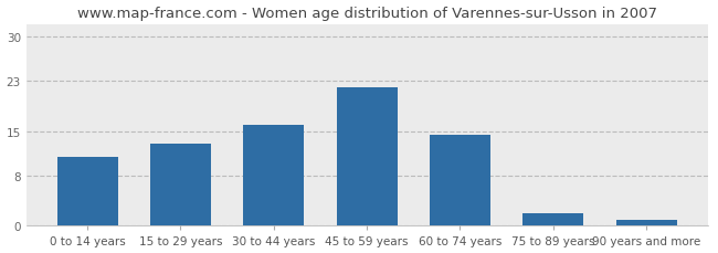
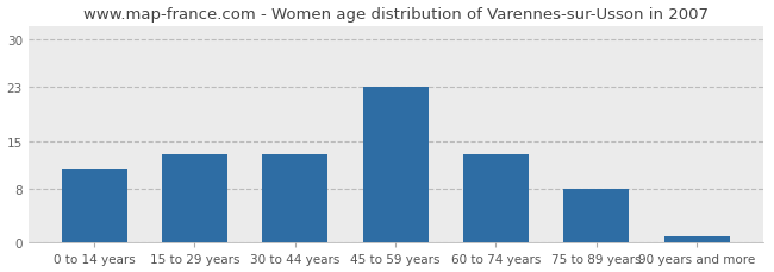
30 to 44 years: 16.0 -> 13.0
45 to 59 years: 22.0 -> 23.0
60 to 74 years: 14.5 -> 13.0
75 to 89 years: 2.0 -> 8.0
